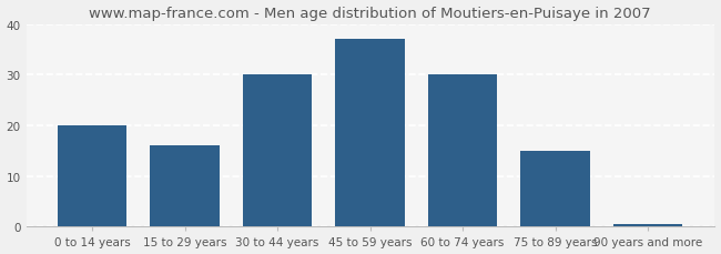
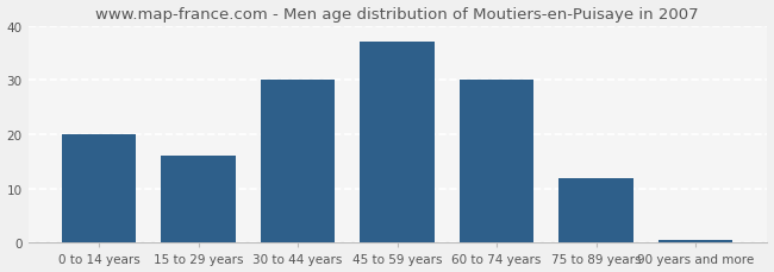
75 to 89 years: 15.0 -> 12.0
